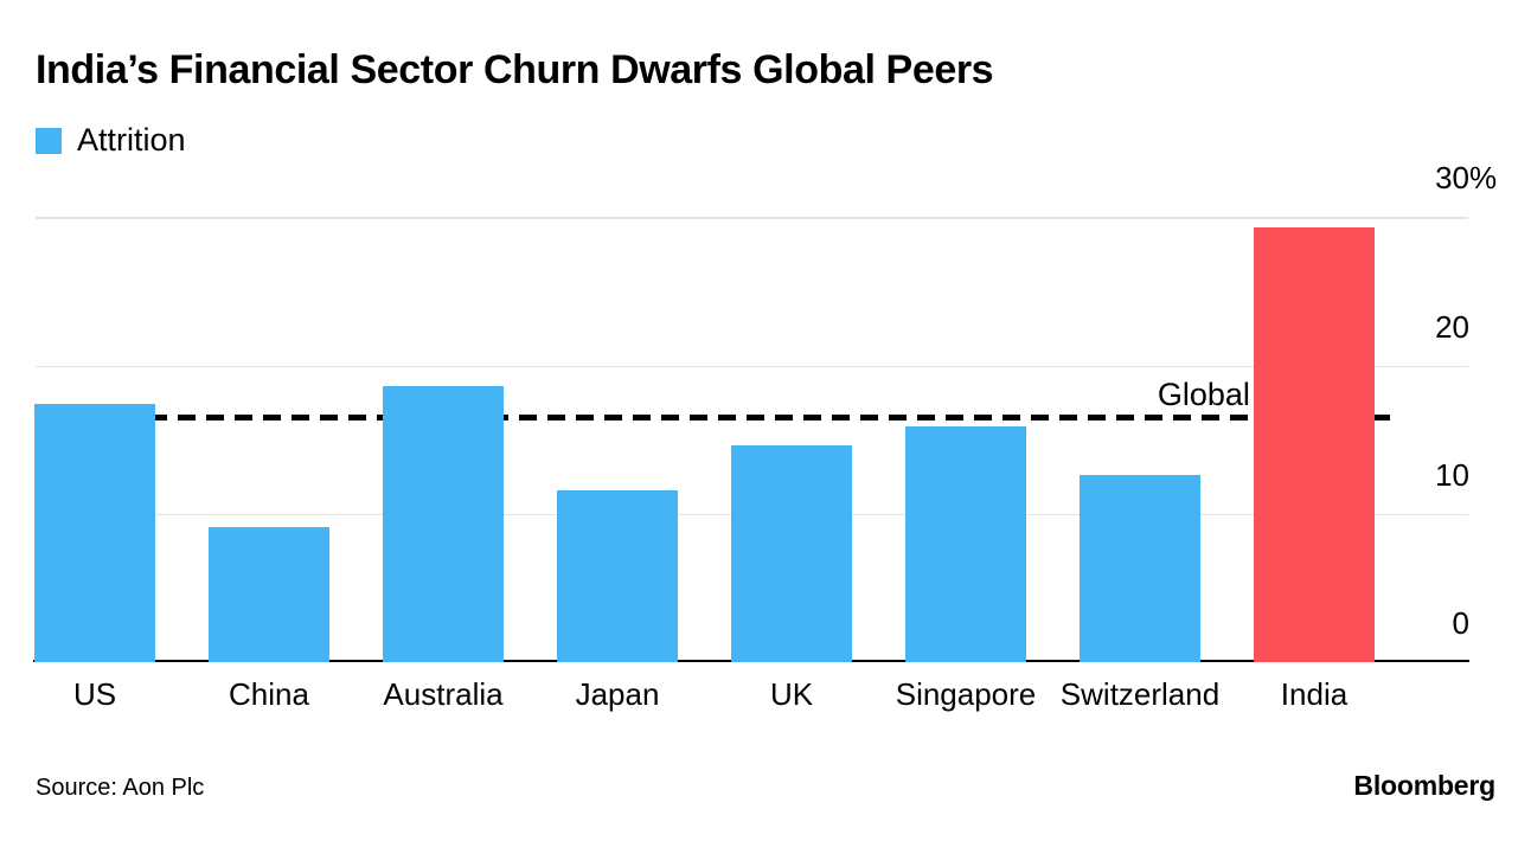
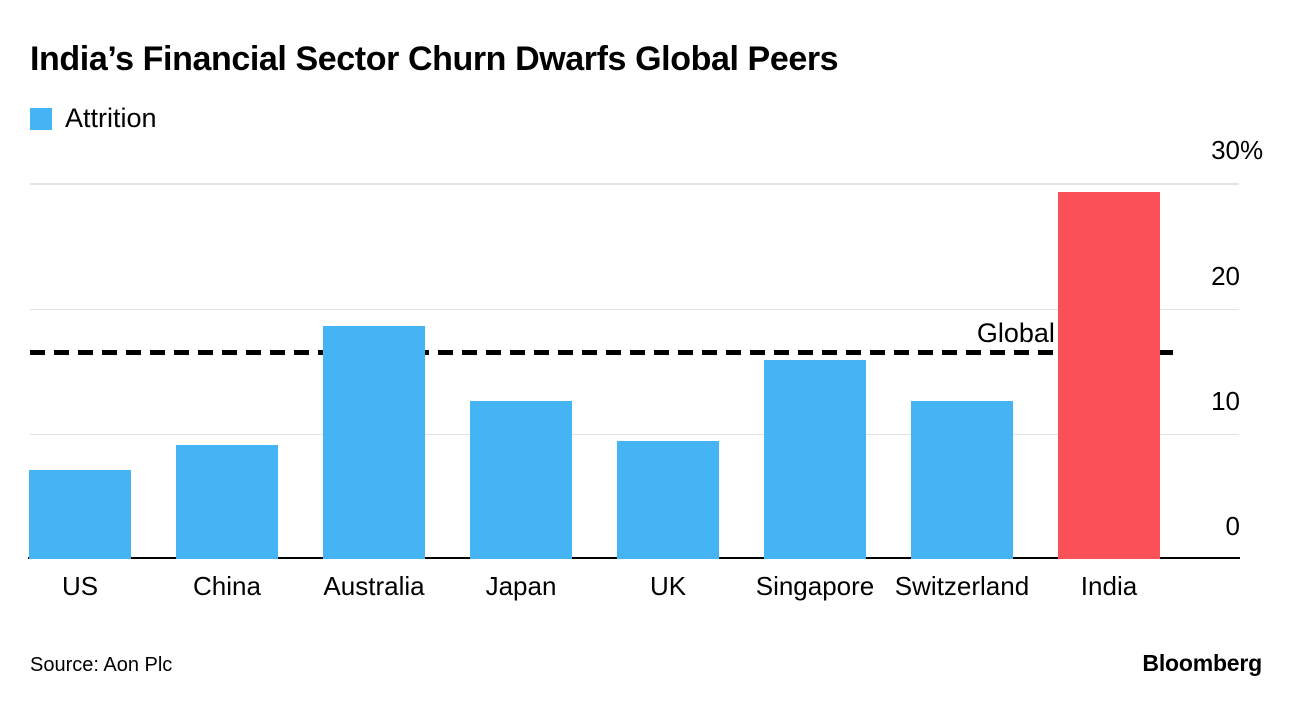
US: 17.4 -> 7.1
Japan: 11.6 -> 12.6
UK: 14.6 -> 9.4
